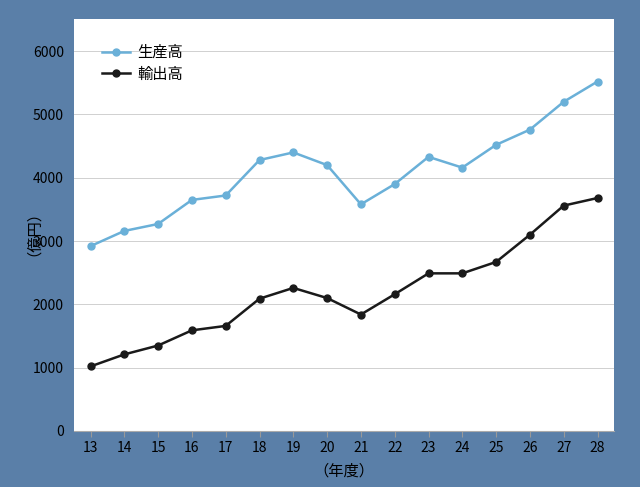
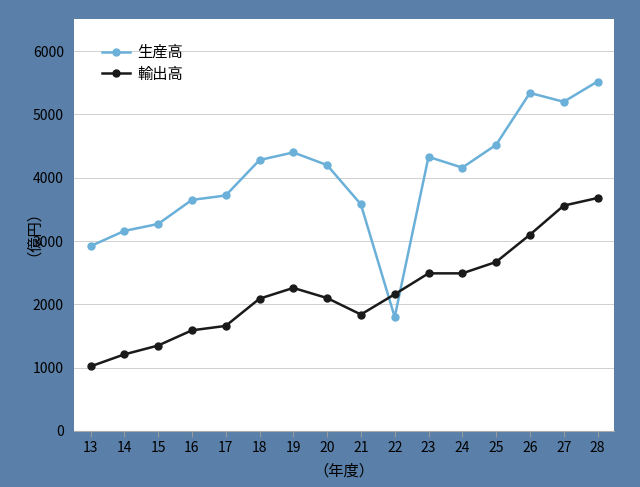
生産高/22: 3900 -> 1800
生産高/26: 4760 -> 5340
